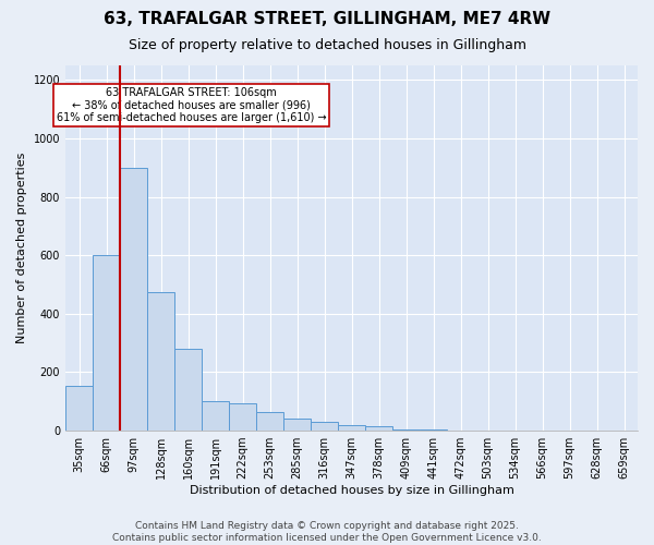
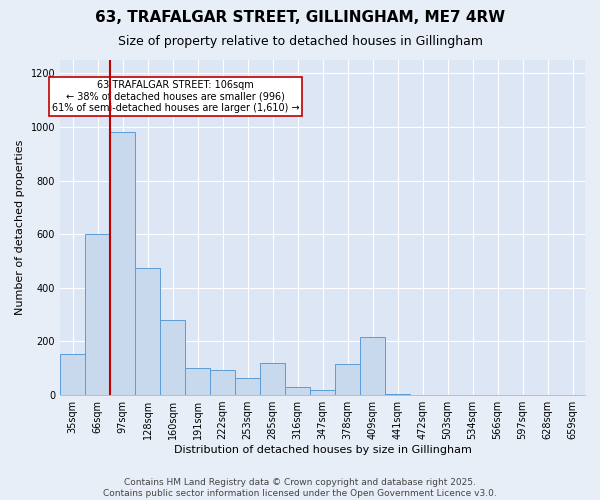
97sqm: 900 -> 980
285sqm: 40 -> 120
378sqm: 15 -> 115
409sqm: 5 -> 215
